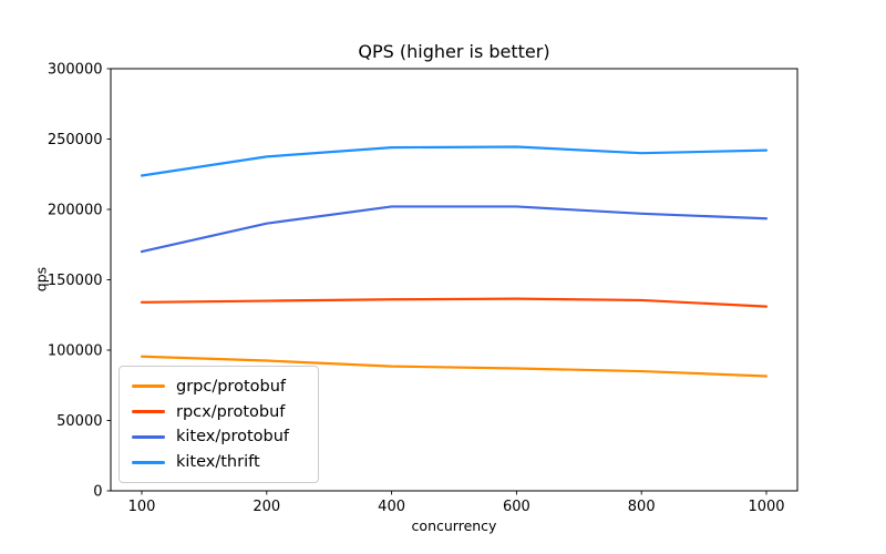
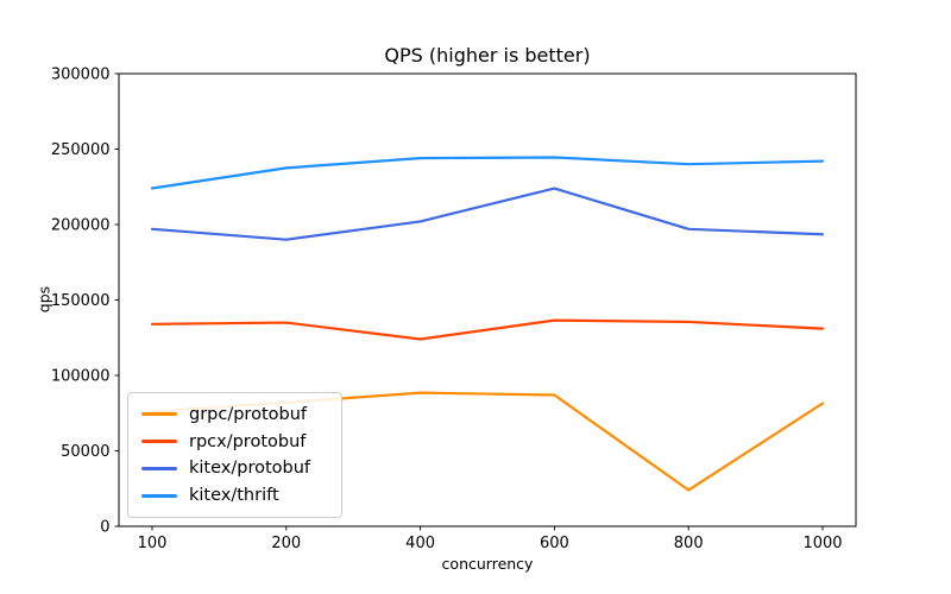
grpc/protobuf/100: 96000 -> 76000
kitex/protobuf/100: 170000 -> 197000
grpc/protobuf/200: 92000 -> 82000
rpcx/protobuf/400: 136000 -> 124000
kitex/protobuf/600: 202000 -> 224000
grpc/protobuf/800: 85000 -> 24000
